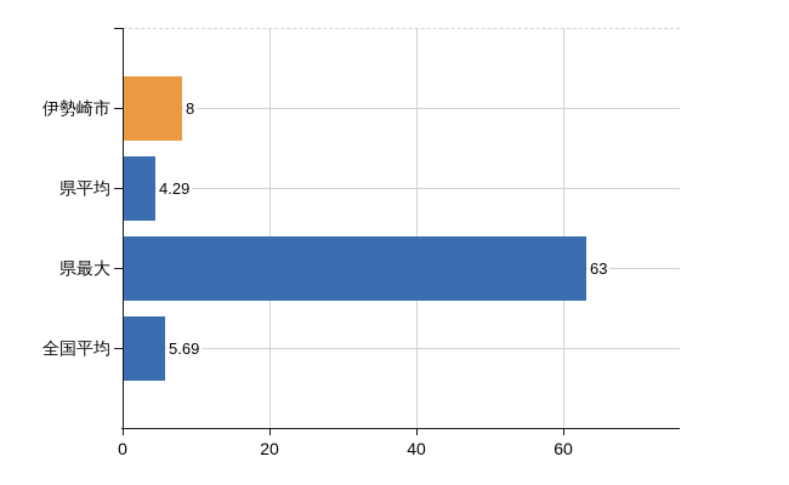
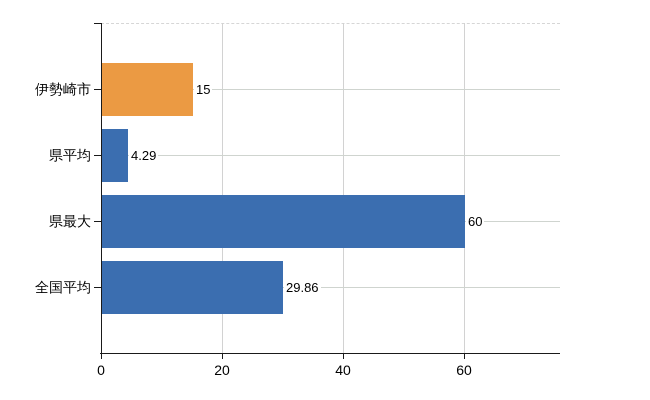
伊勢崎市: 8 -> 15
県最大: 63 -> 60
全国平均: 5.69 -> 29.86
